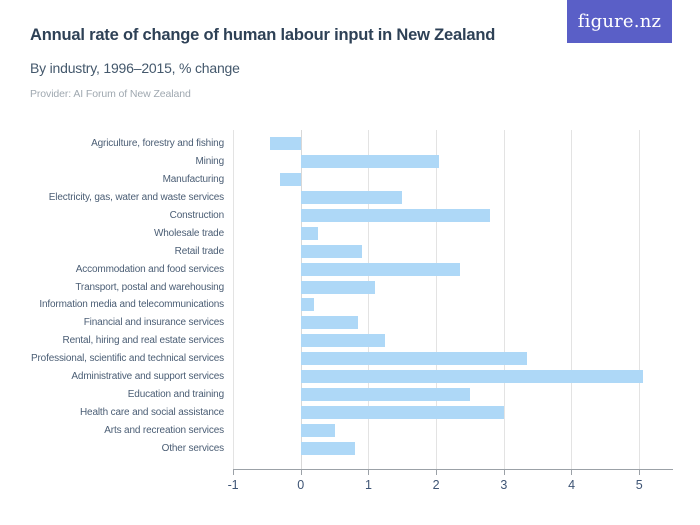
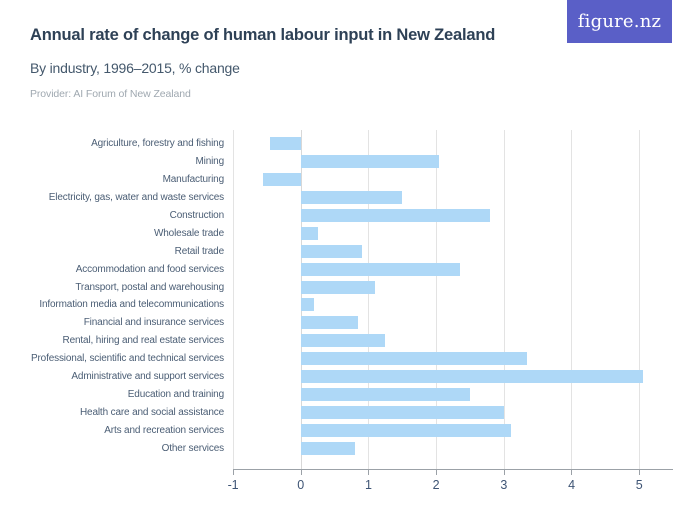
Manufacturing: -0.3 -> -0.6
Arts and recreation services: 0.5 -> 3.1
